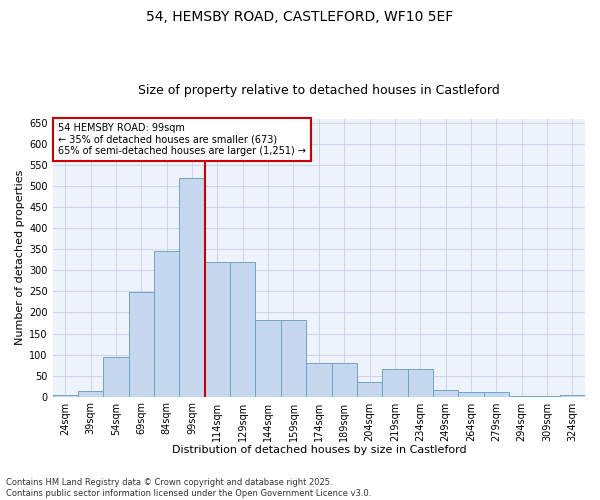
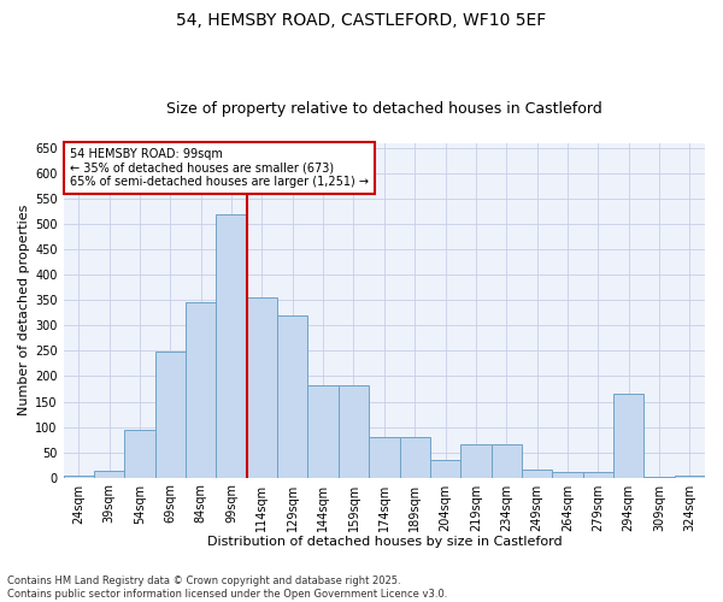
114sqm: 320 -> 355
294sqm: 2 -> 165
